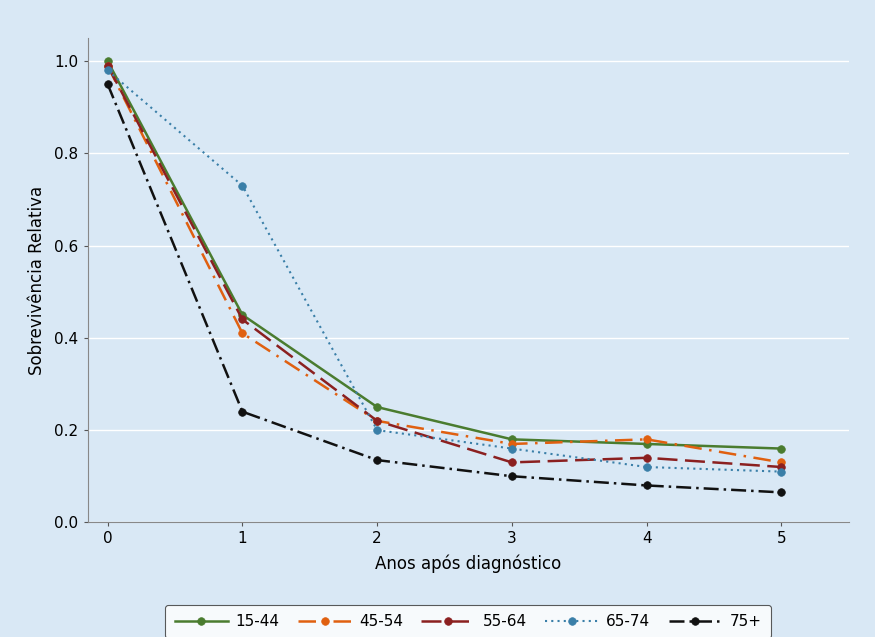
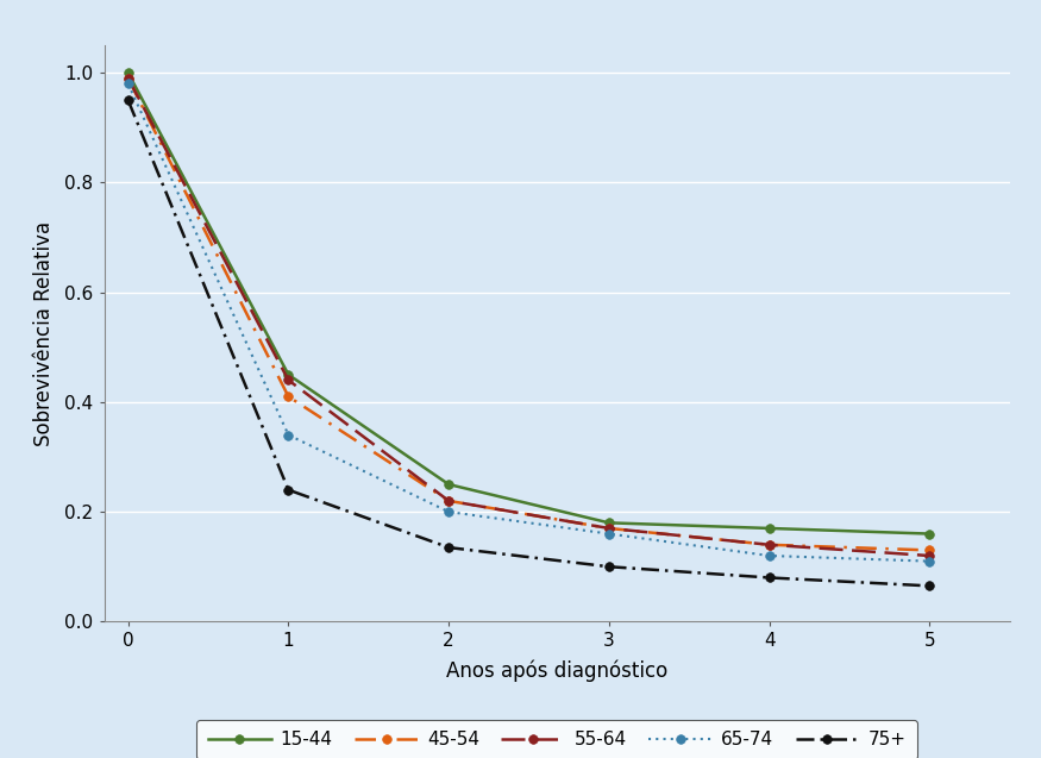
65-74/1: 0.73 -> 0.34
55-64/3: 0.13 -> 0.17
45-54/4: 0.18 -> 0.14
